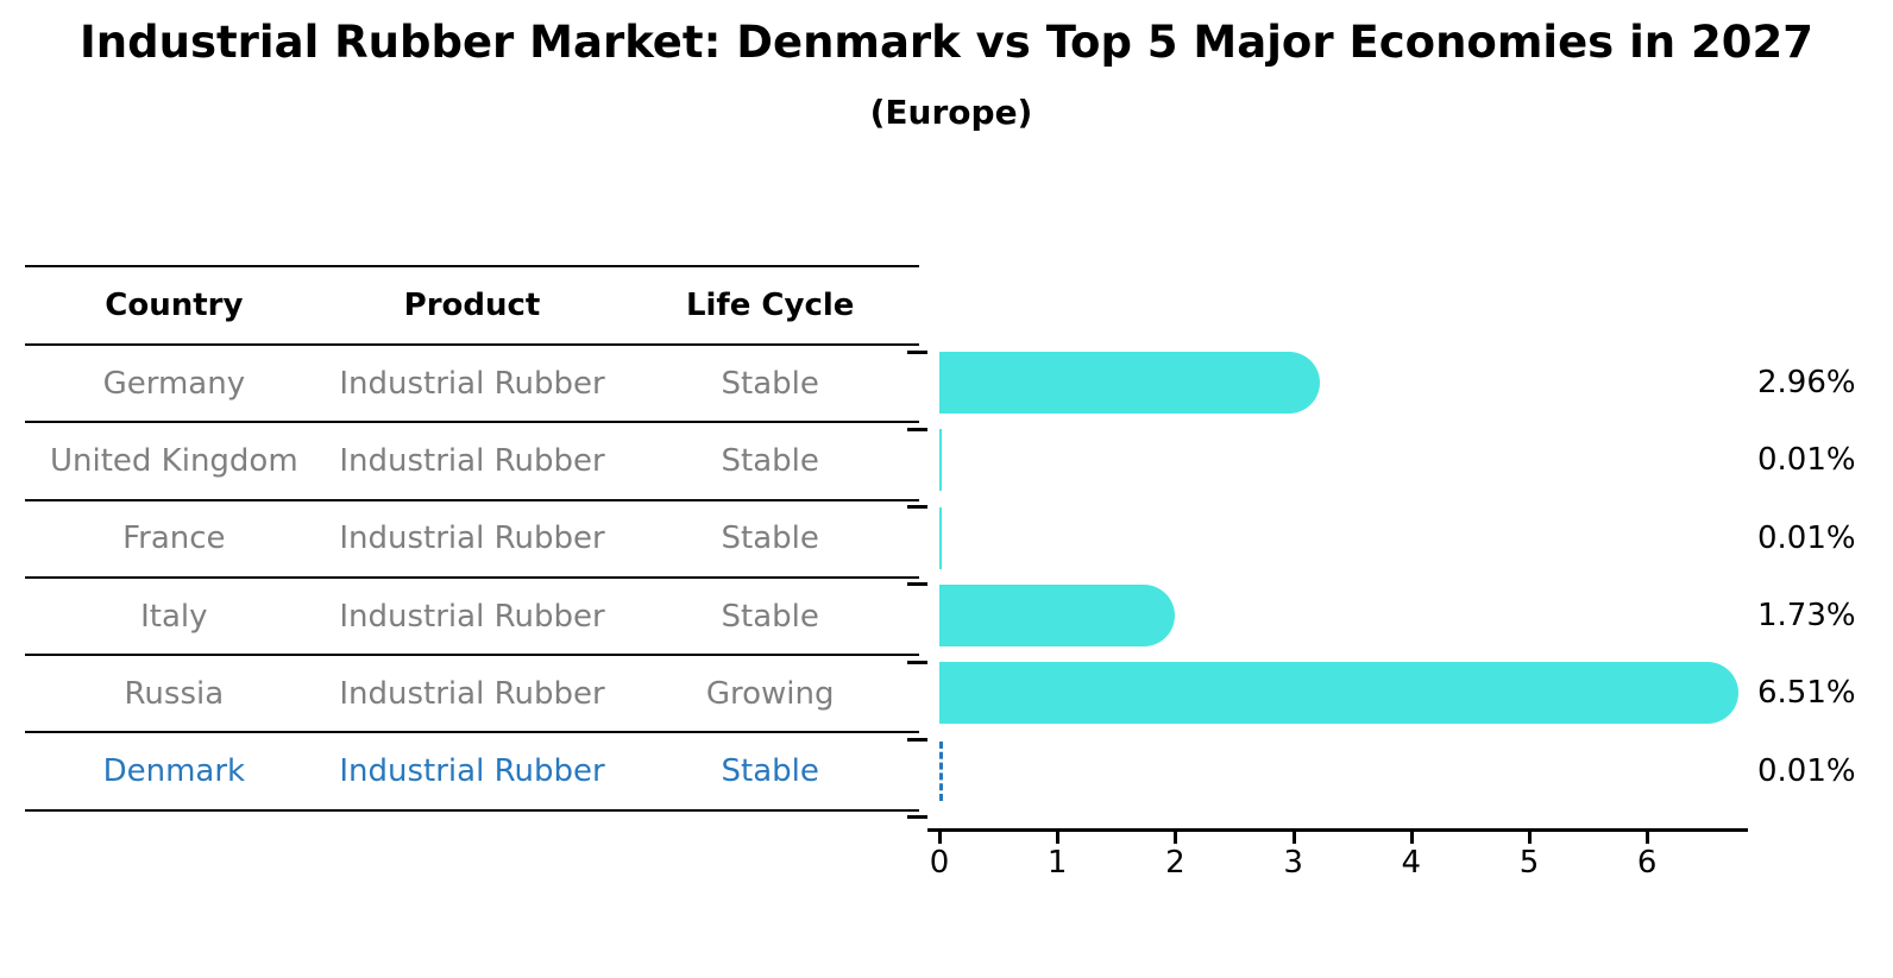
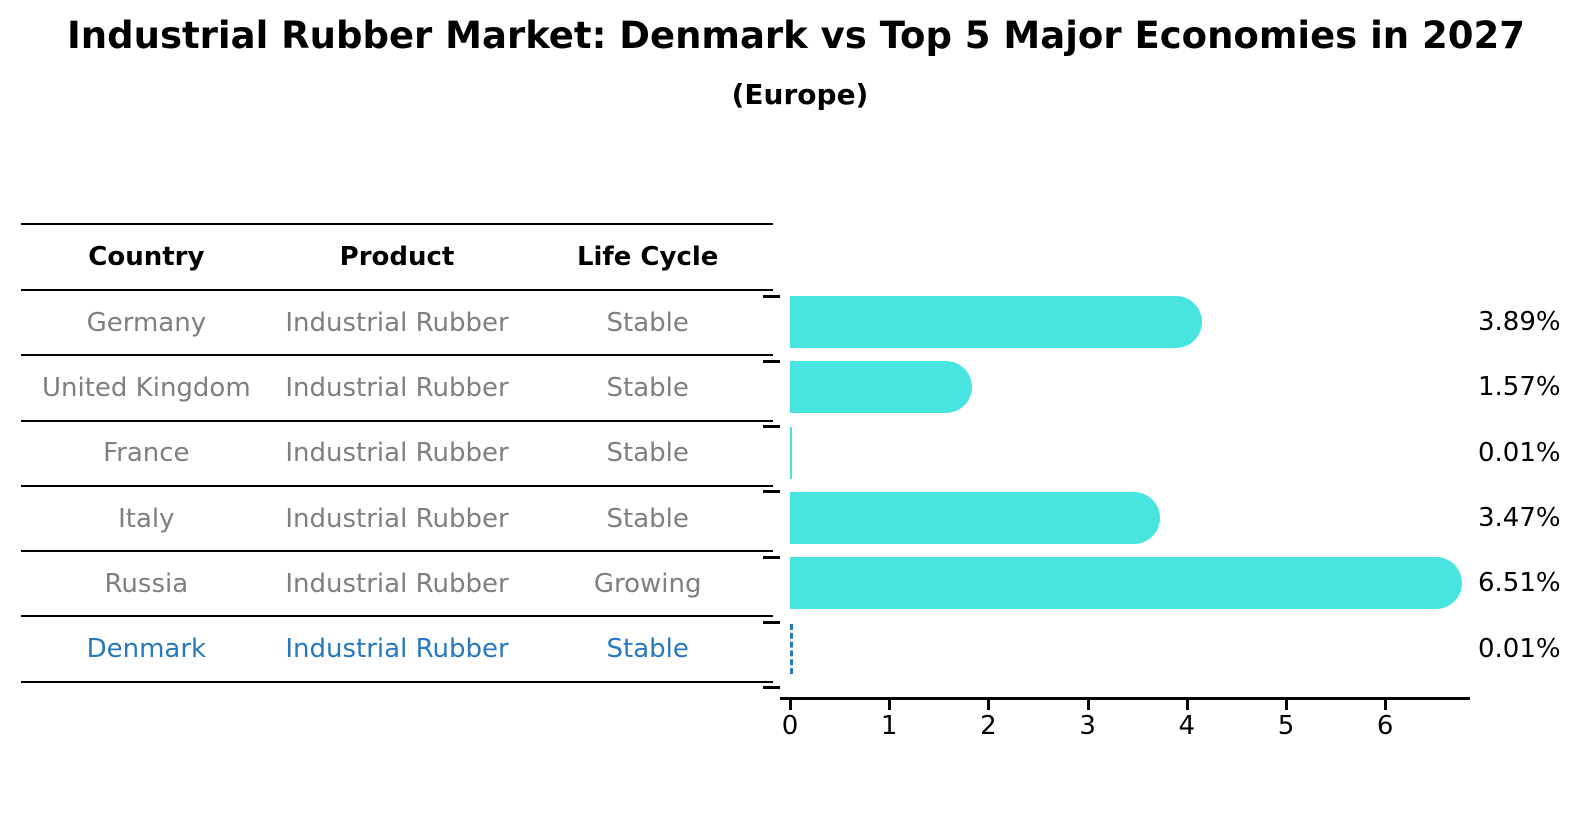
Germany: 2.96% -> 3.89%
United Kingdom: 0.01% -> 1.57%
Italy: 1.73% -> 3.47%
